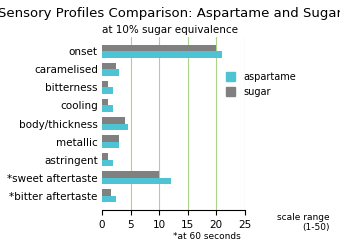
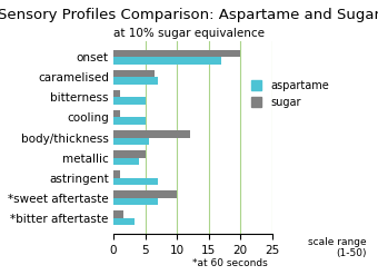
aspartame/onset: 21.0 -> 17.0
sugar/caramelised: 2.5 -> 6.4
aspartame/caramelised: 3.0 -> 7.0
aspartame/bitterness: 2.0 -> 5.0
aspartame/cooling: 2.0 -> 5.0
sugar/body/thickness: 4.0 -> 12.0
aspartame/body/thickness: 4.5 -> 5.6
sugar/metallic: 3.0 -> 5.0
aspartame/metallic: 3.0 -> 4.0
aspartame/astringent: 2.0 -> 7.0
aspartame/*sweet aftertaste: 12.0 -> 7.0
aspartame/*bitter aftertaste: 2.5 -> 3.4
